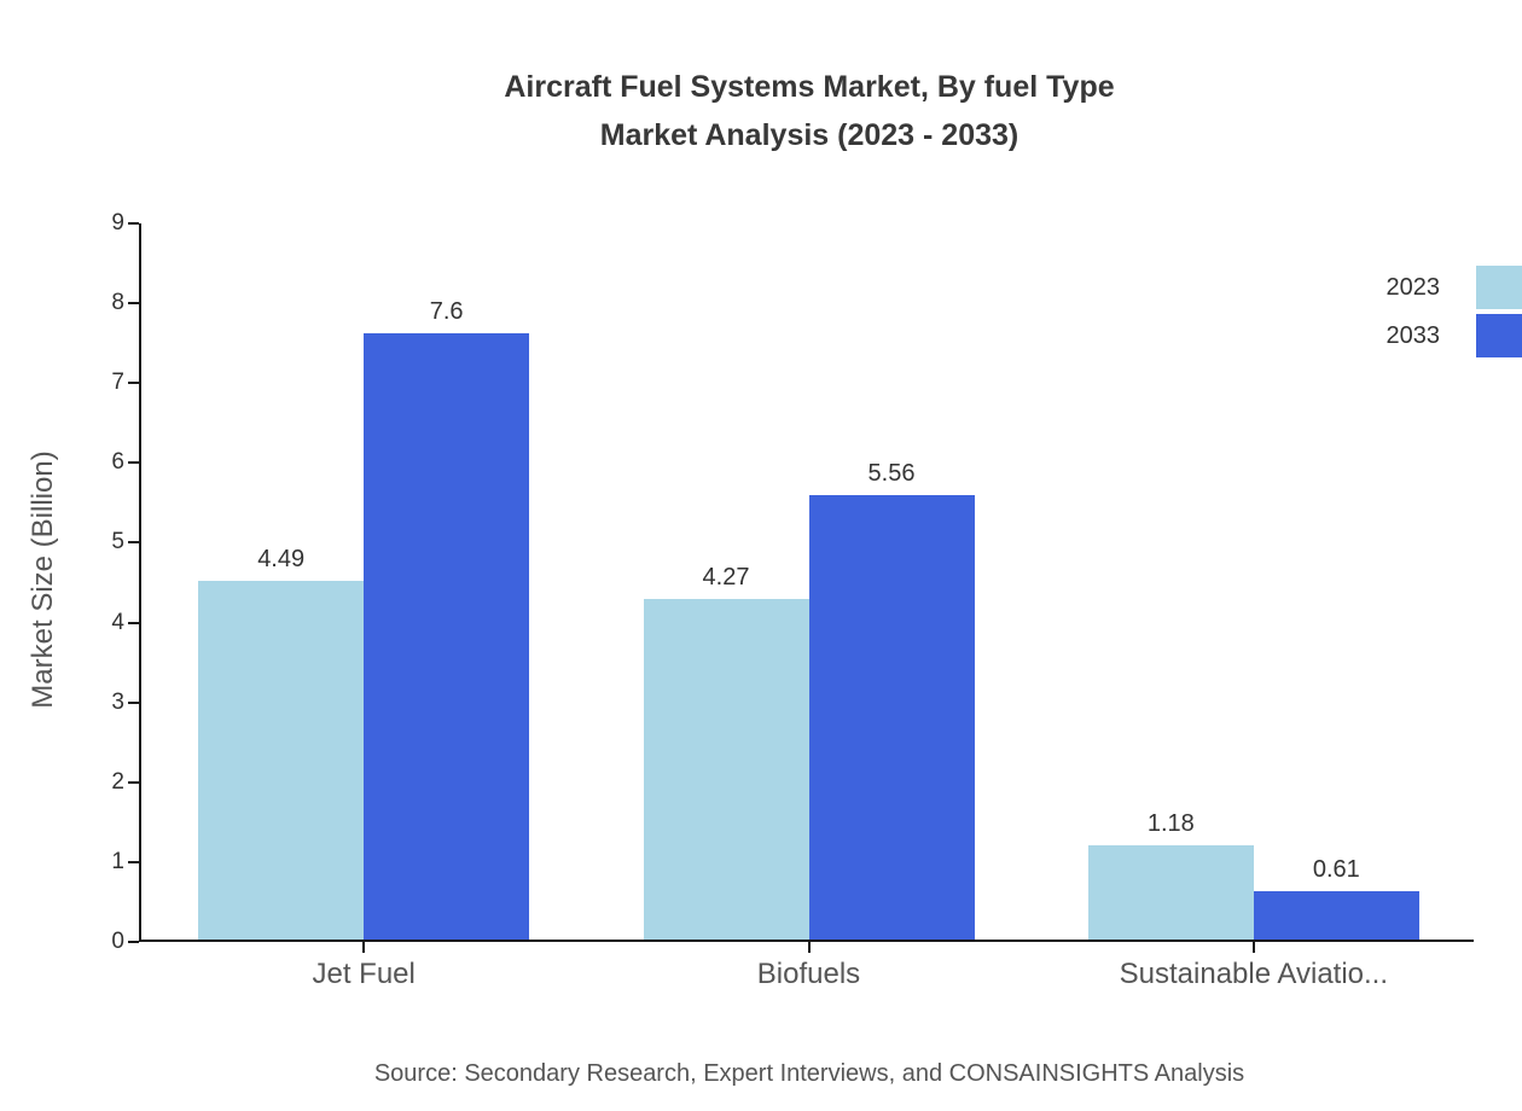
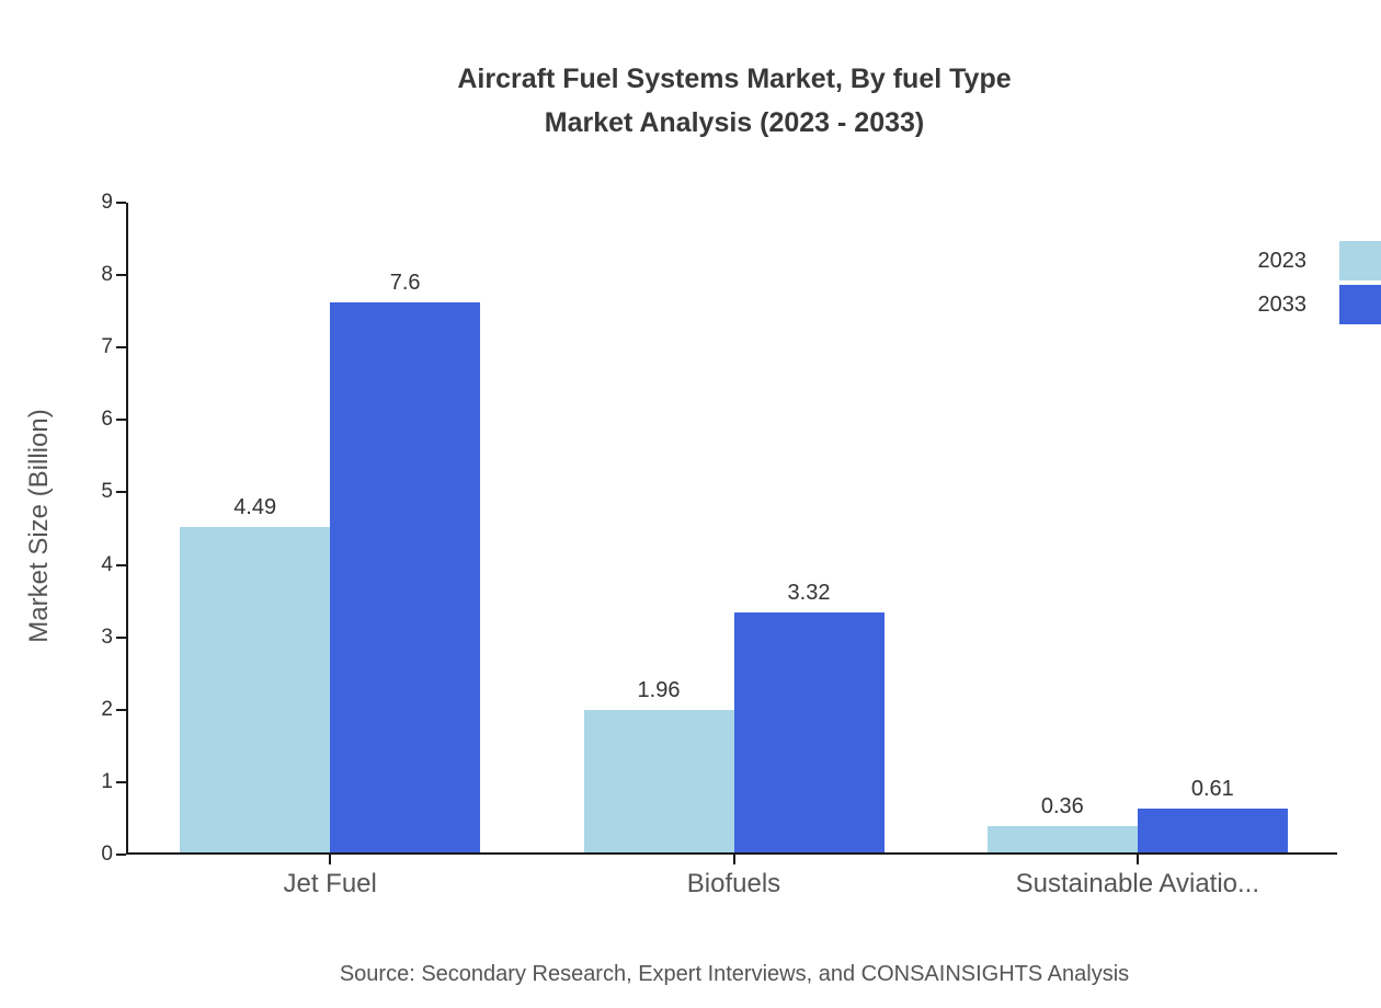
2023/Biofuels: 4.27 -> 1.96
2033/Biofuels: 5.56 -> 3.32
2023/Sustainable Aviatio...: 1.18 -> 0.36
